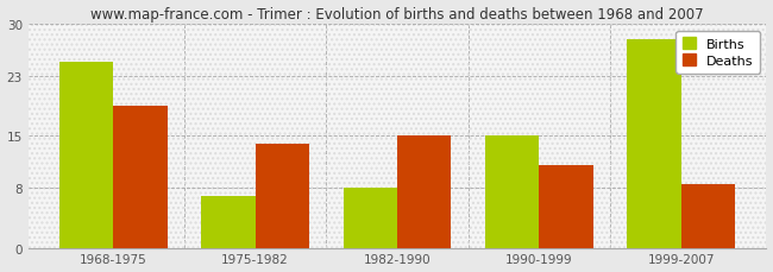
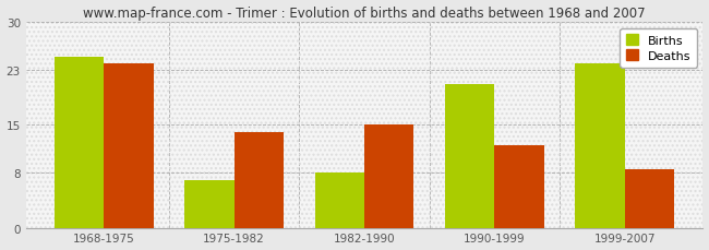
Deaths/1968-1975: 19.0 -> 24.0
Births/1990-1999: 15 -> 21
Deaths/1990-1999: 11.0 -> 12.0
Births/1999-2007: 28 -> 24
